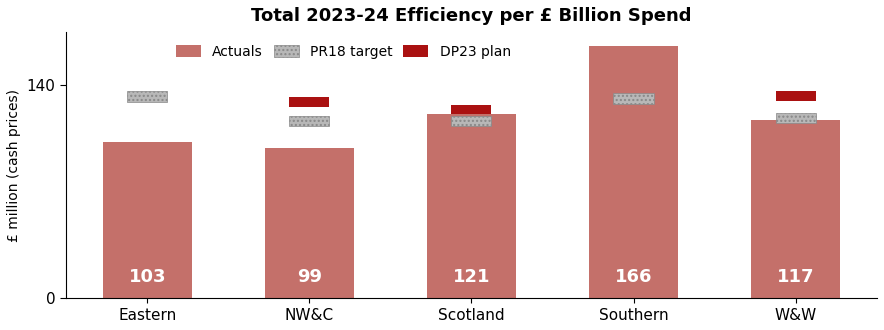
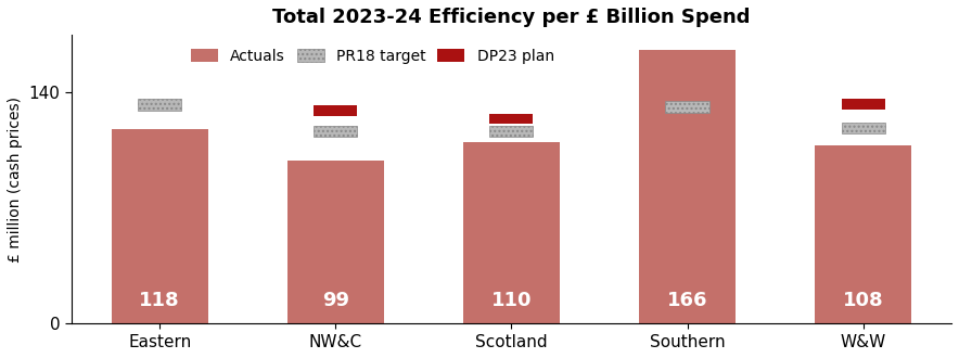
Eastern: 103 -> 118
Scotland: 121 -> 110
W&W: 117 -> 108
